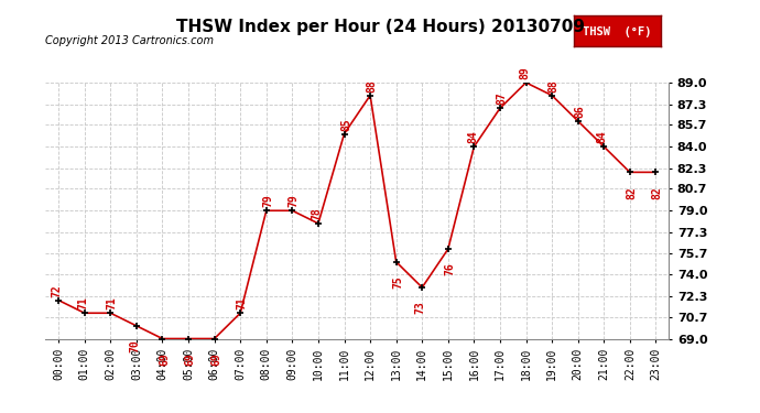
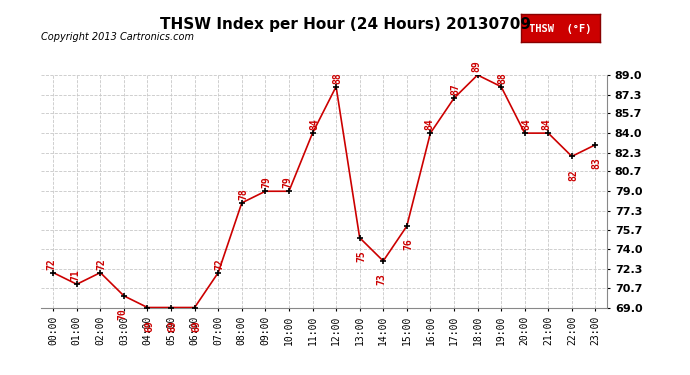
02:00: 71 -> 72
07:00: 71 -> 72
08:00: 79 -> 78
10:00: 78 -> 79
11:00: 85 -> 84
20:00: 86 -> 84
23:00: 82 -> 83
